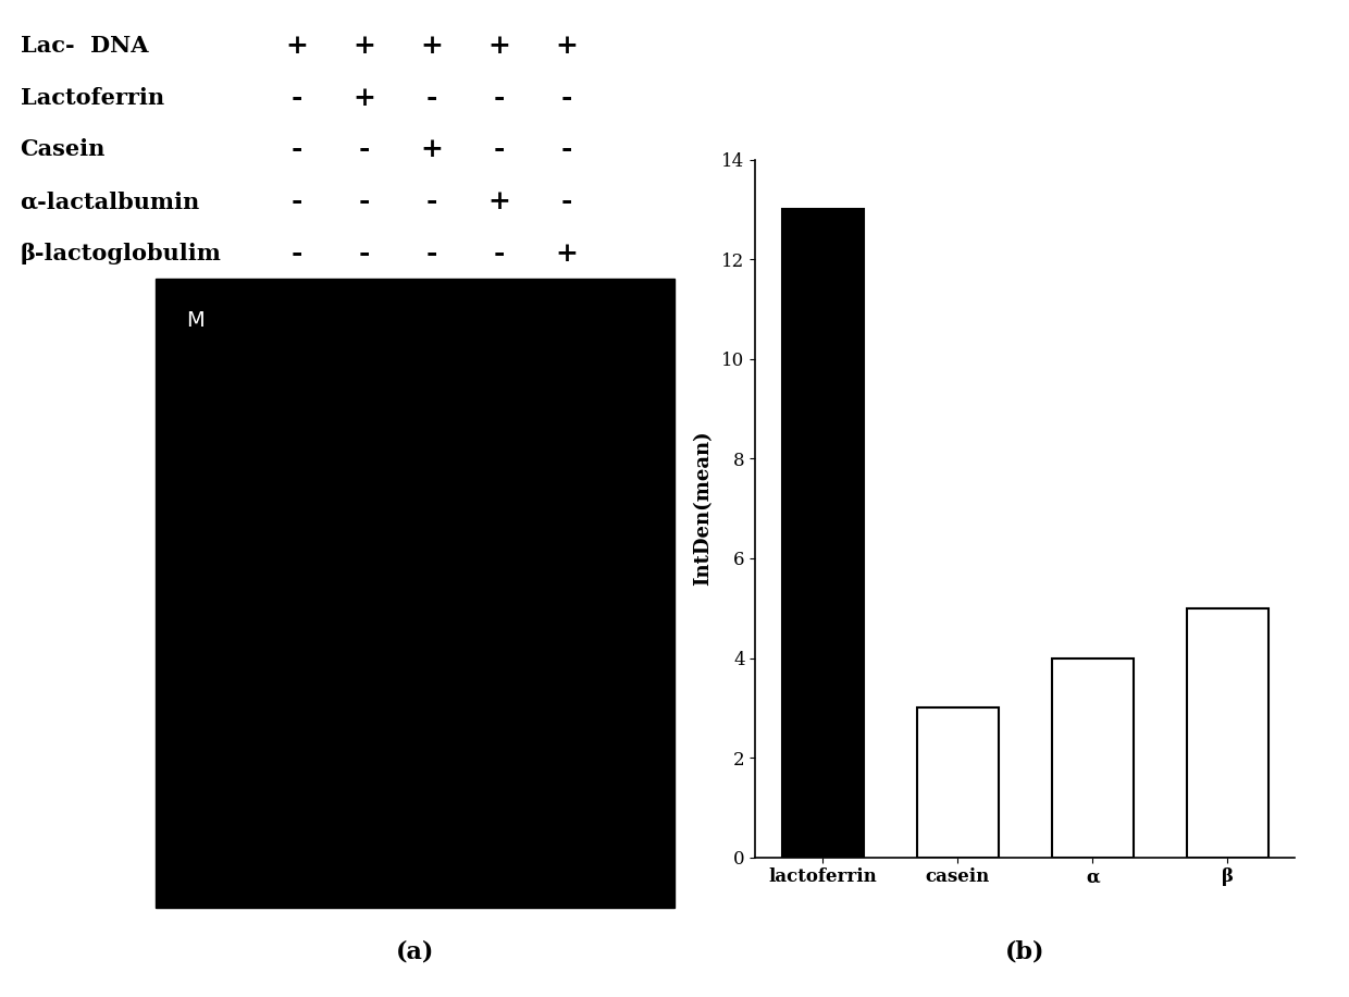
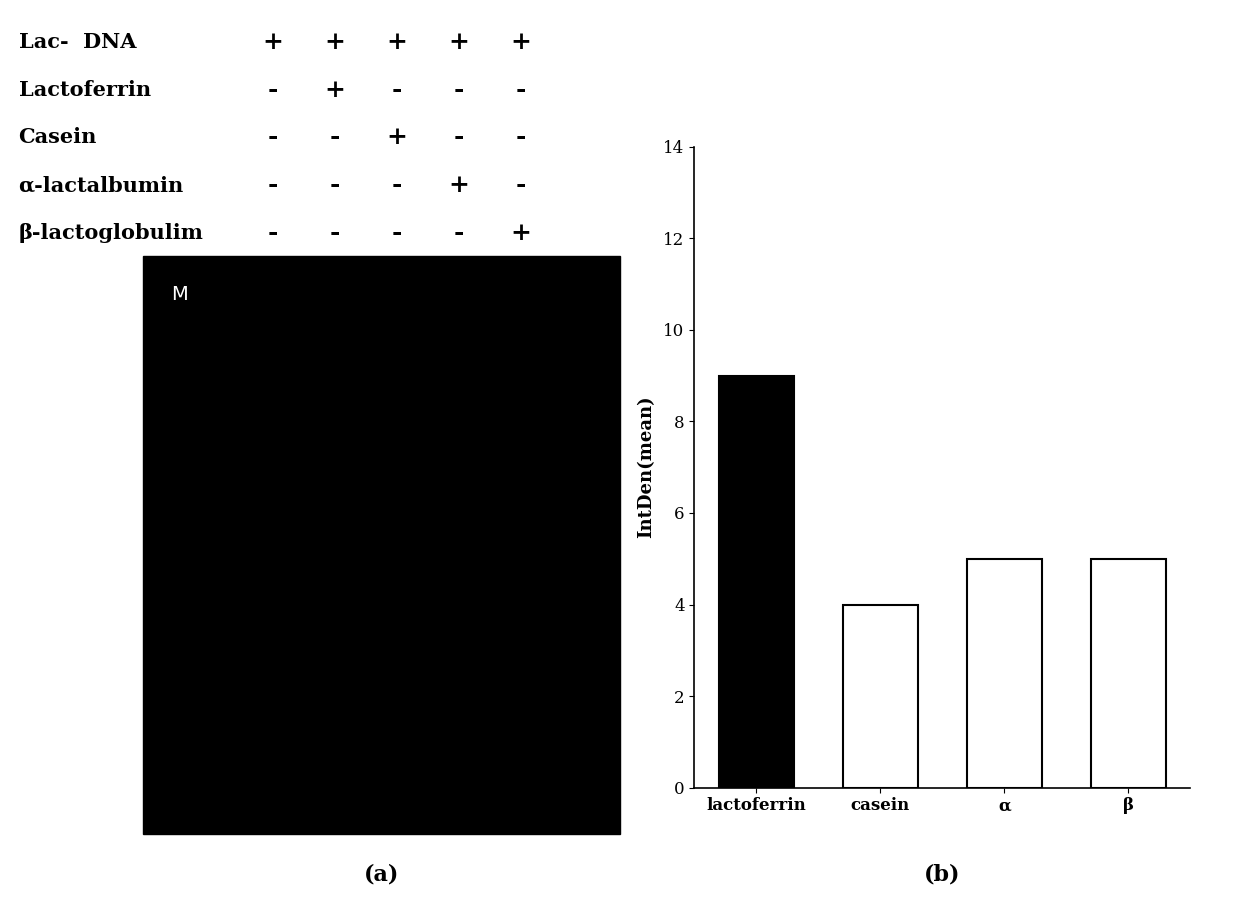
lactoferrin: 13 -> 9
casein: 3 -> 4
α: 4 -> 5
